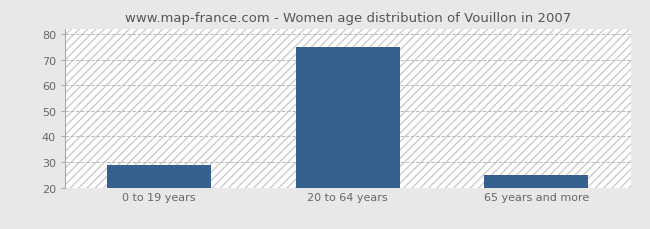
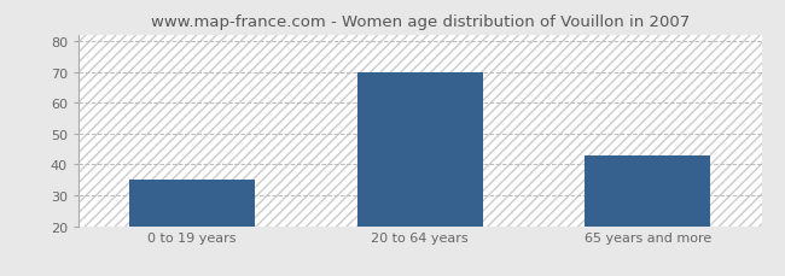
0 to 19 years: 29 -> 35
20 to 64 years: 75 -> 70
65 years and more: 25 -> 43
